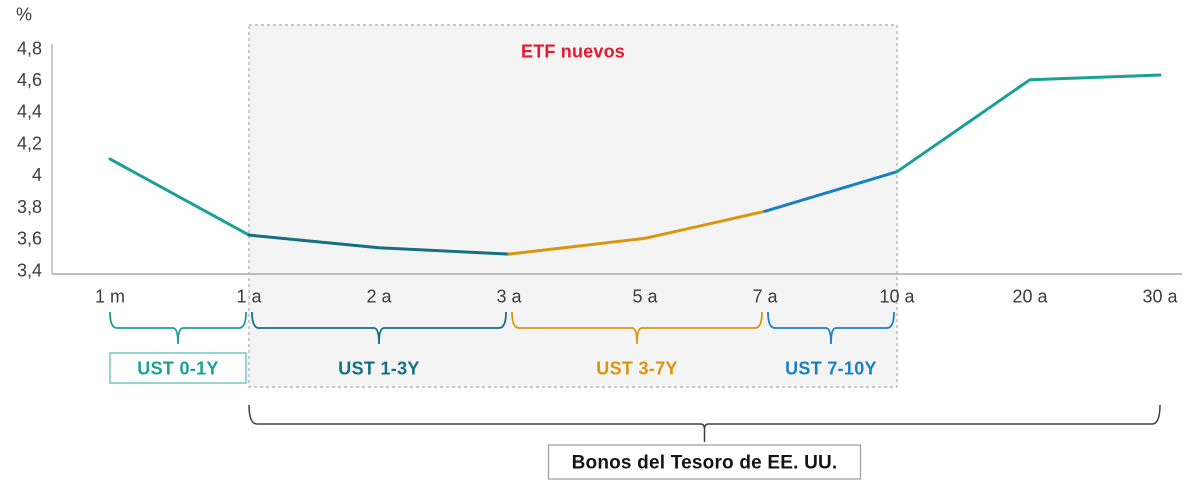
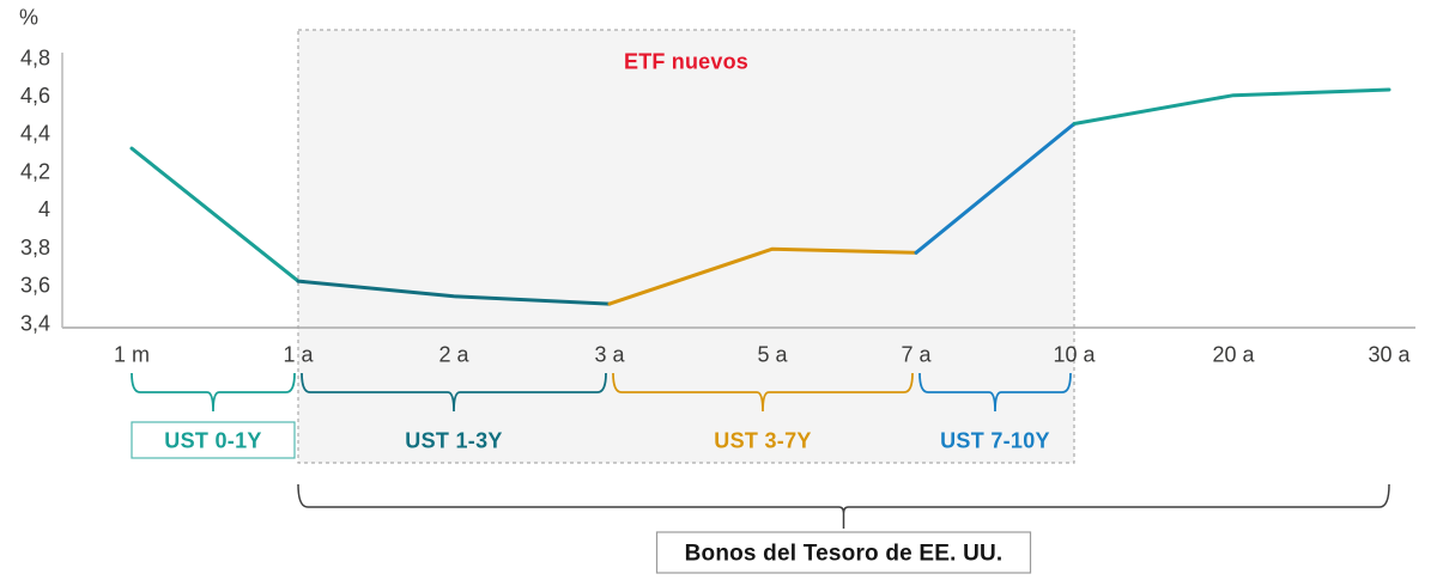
1 m: 4,10 -> 4,32
5 a: 3,60 -> 3,79
10 a: 4,02 -> 4,45
